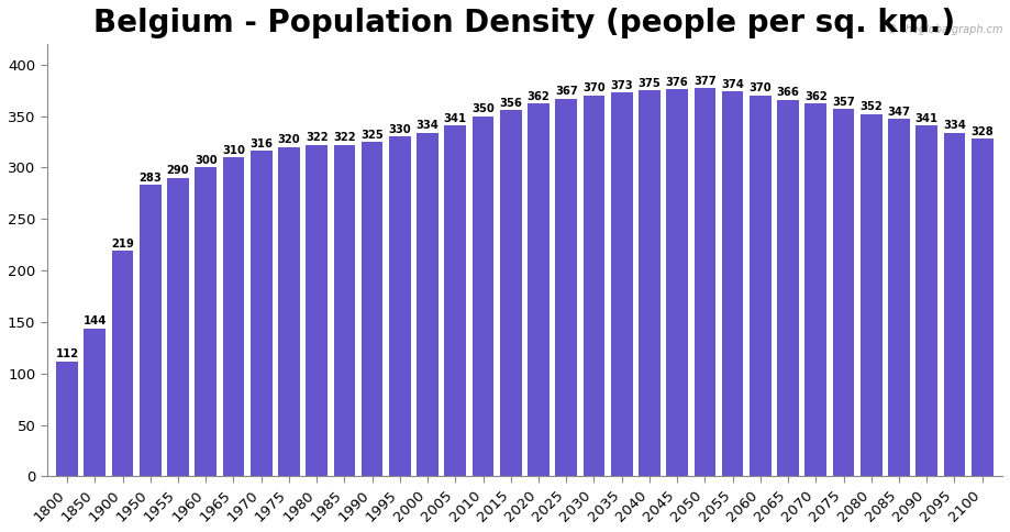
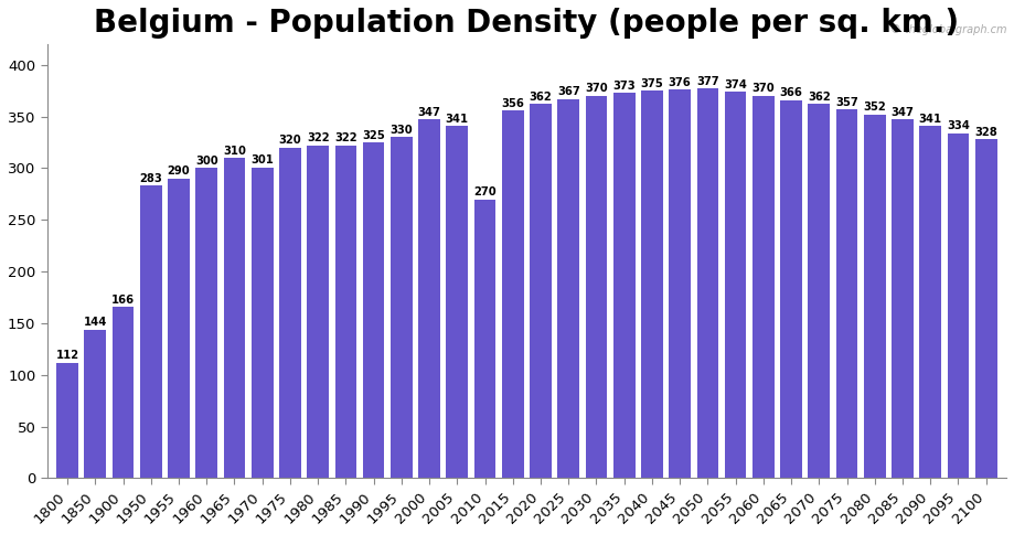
1900: 219 -> 166
1970: 316 -> 301
2000: 334 -> 347
2010: 350 -> 270
